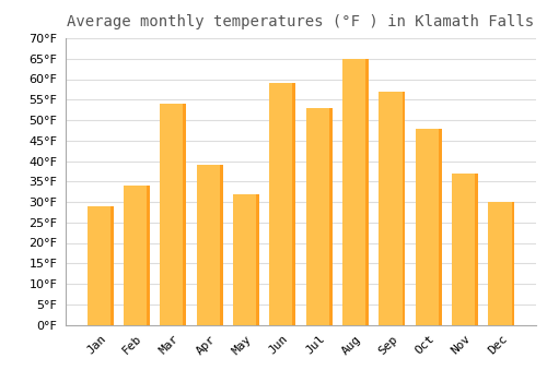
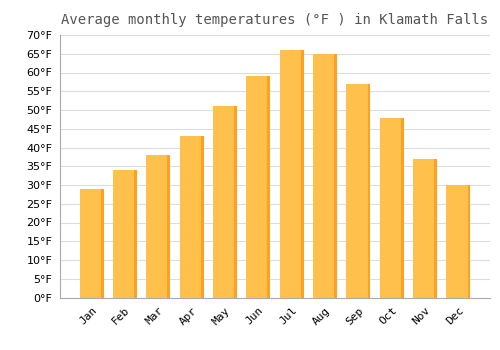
Mar: 54°F -> 38°F
Apr: 39°F -> 43°F
May: 32°F -> 51°F
Jul: 53°F -> 66°F
